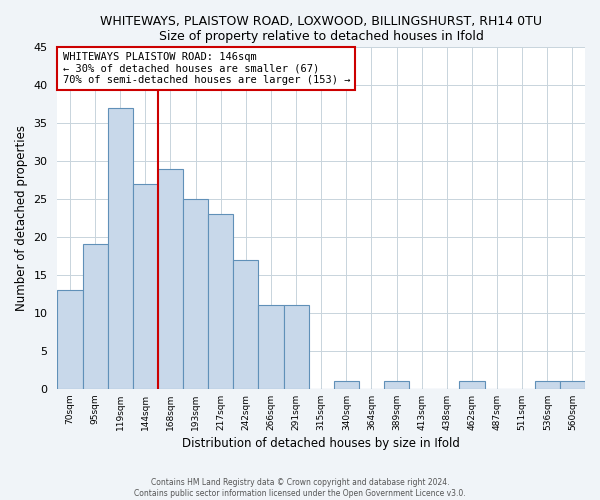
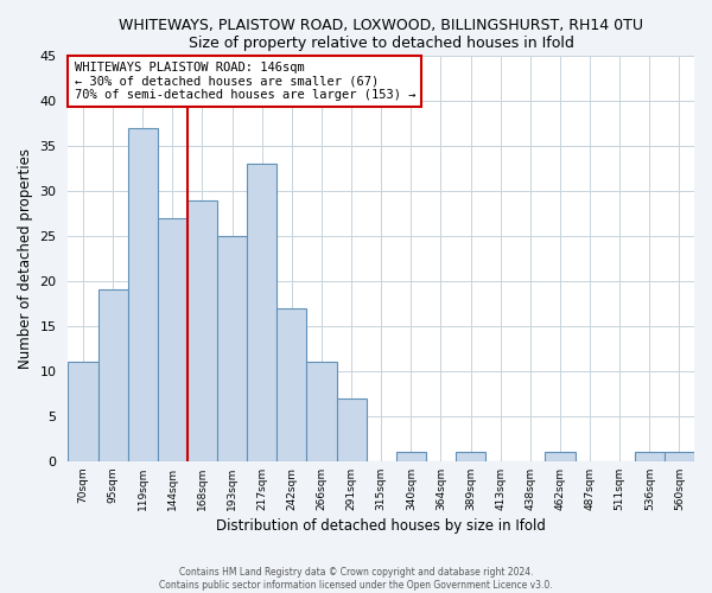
70sqm: 13 -> 11
217sqm: 23 -> 33
291sqm: 11 -> 7
